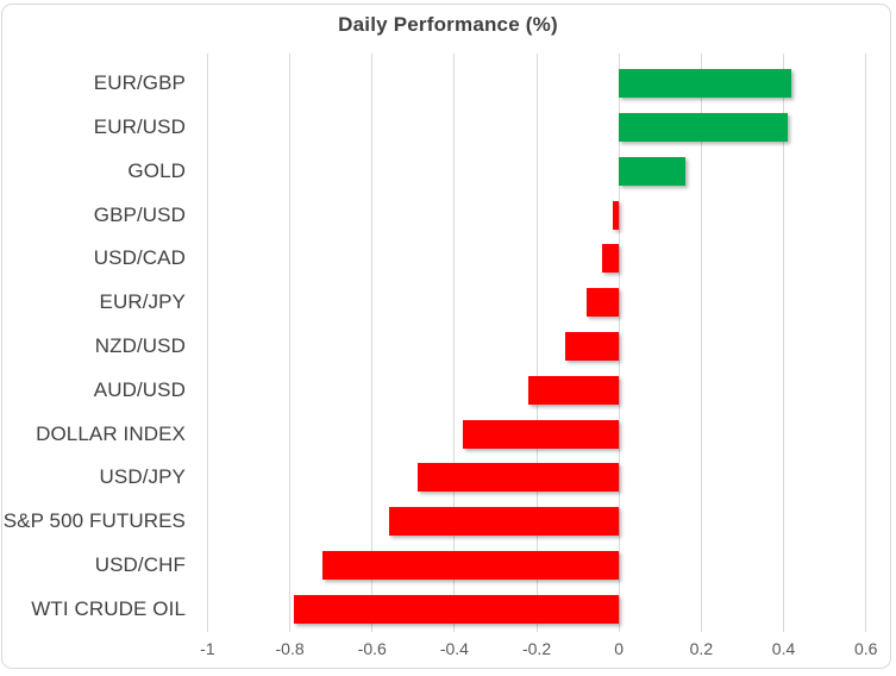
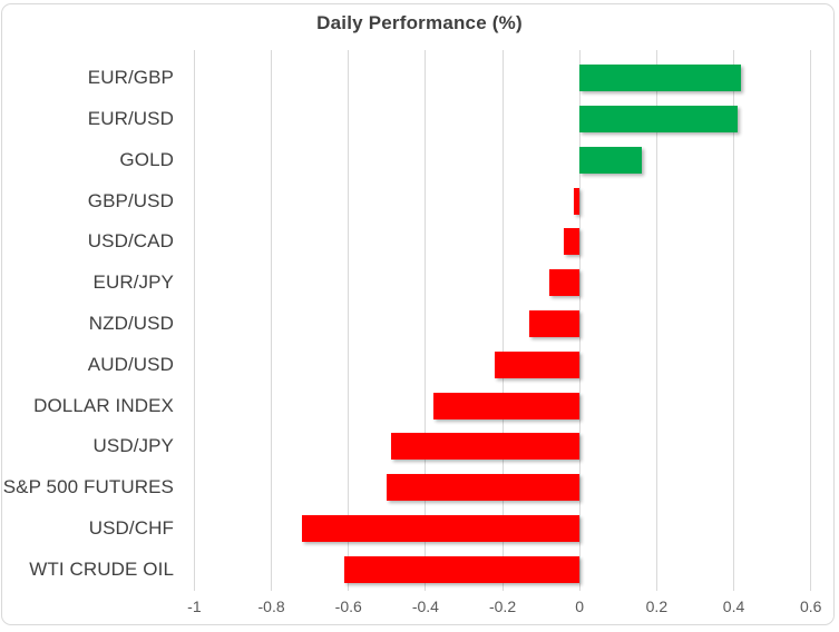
S&P 500 FUTURES: -0.56 -> -0.50
WTI CRUDE OIL: -0.79 -> -0.61
